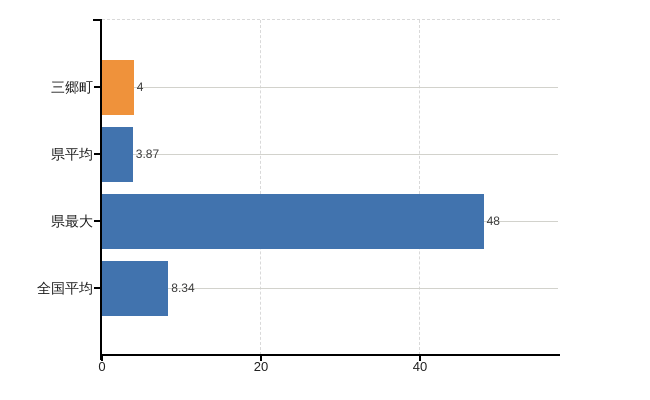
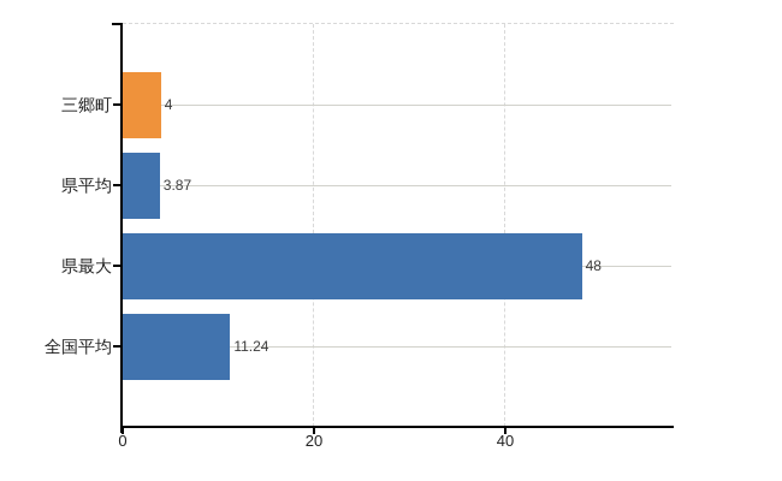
全国平均: 8.34 -> 11.24
